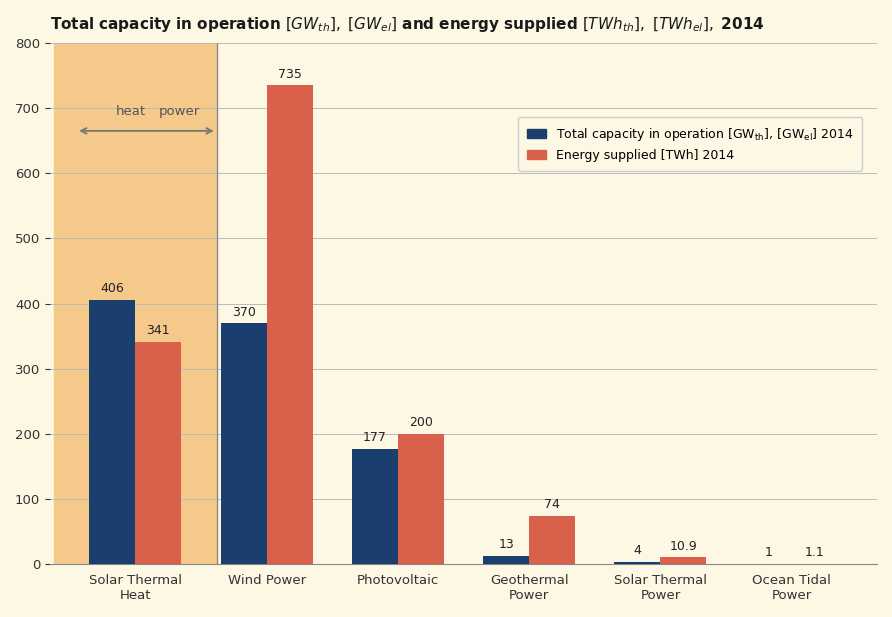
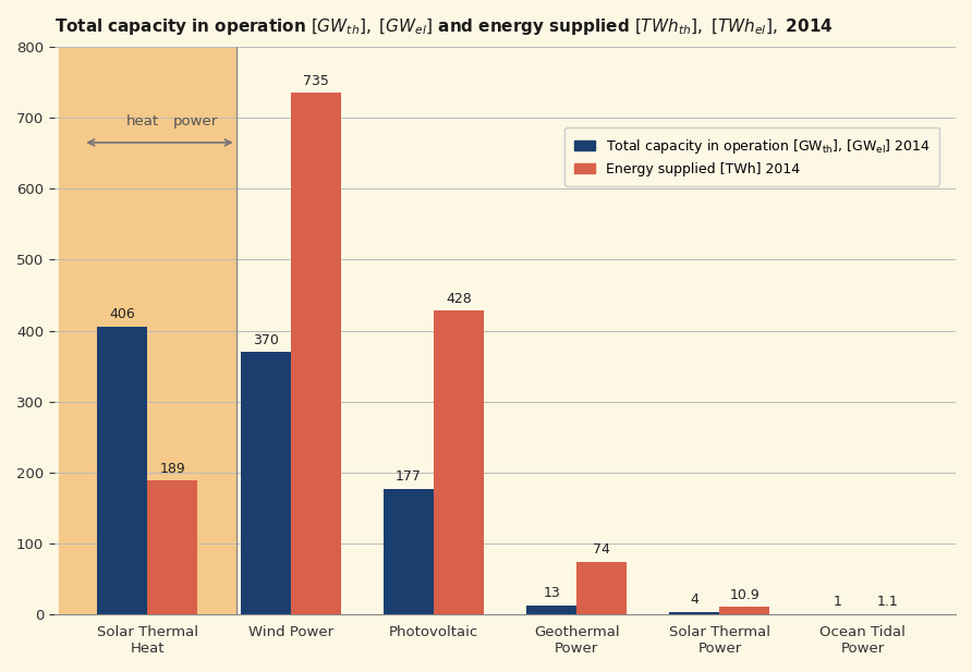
Energy supplied [TWh] 2014/Solar Thermal Heat: 341 -> 189
Energy supplied [TWh] 2014/Photovoltaic: 200 -> 428
